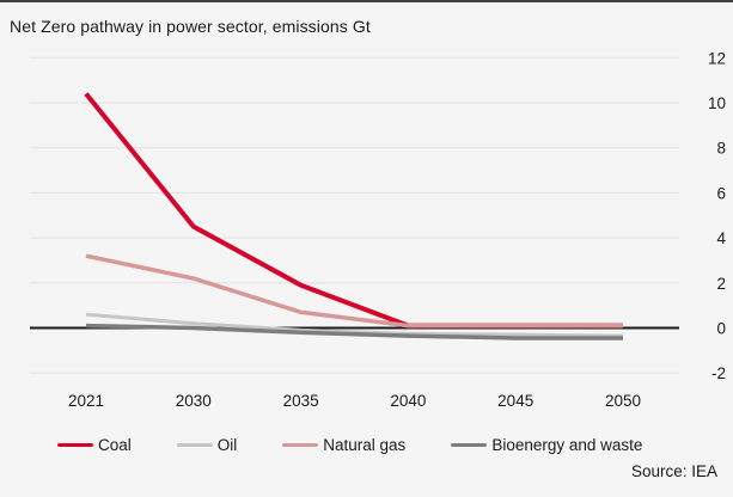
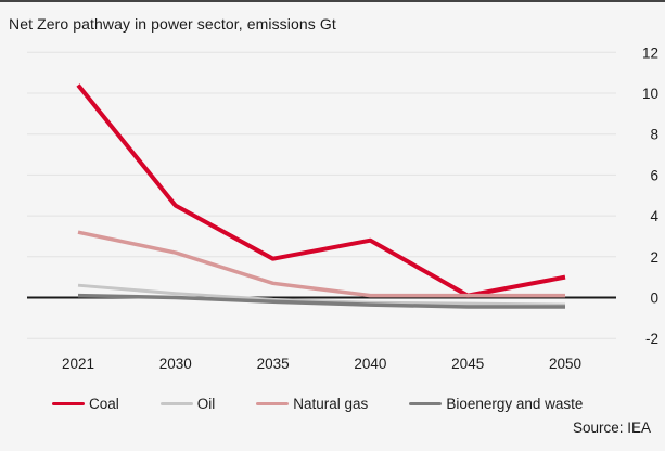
Coal/2040: 0.1 -> 2.8
Coal/2050: 0.1 -> 1.0
